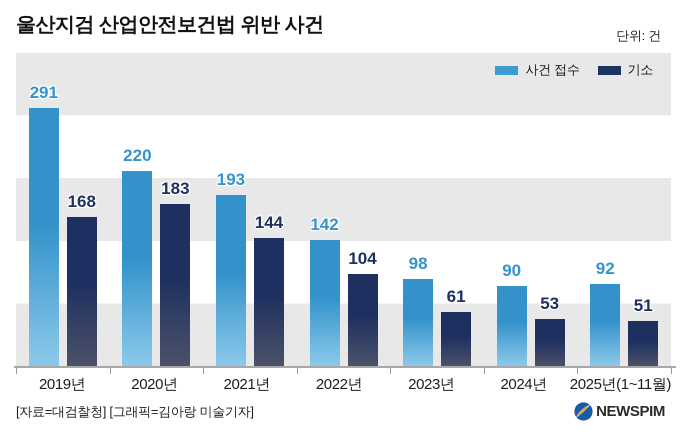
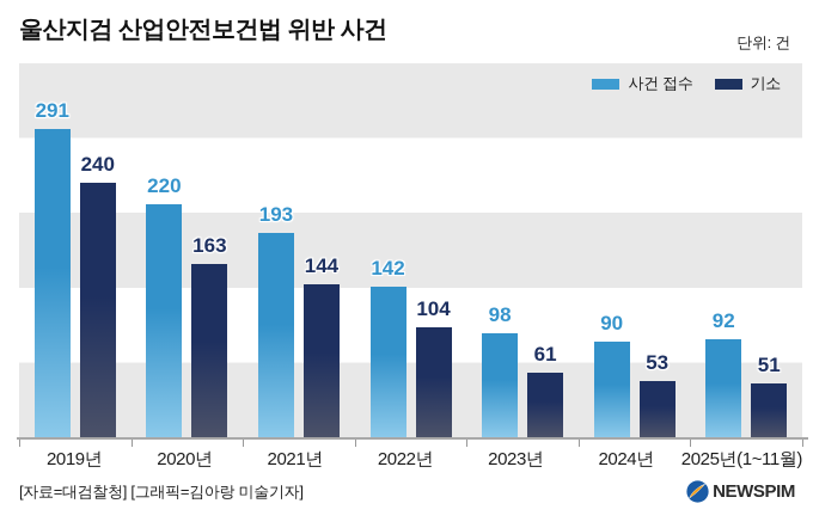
기소/2019년: 168 -> 240
기소/2020년: 183 -> 163
